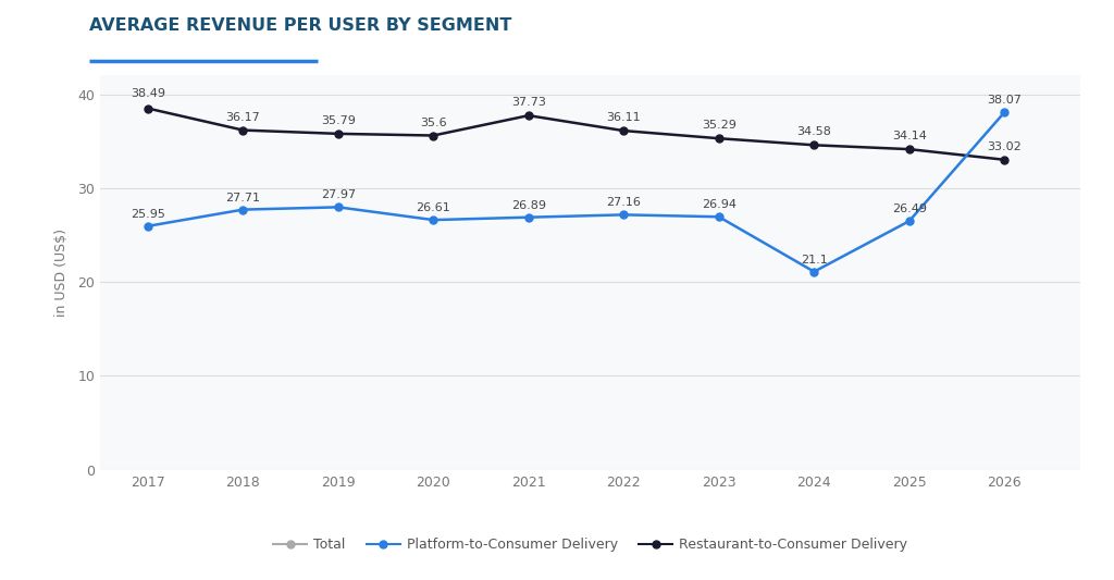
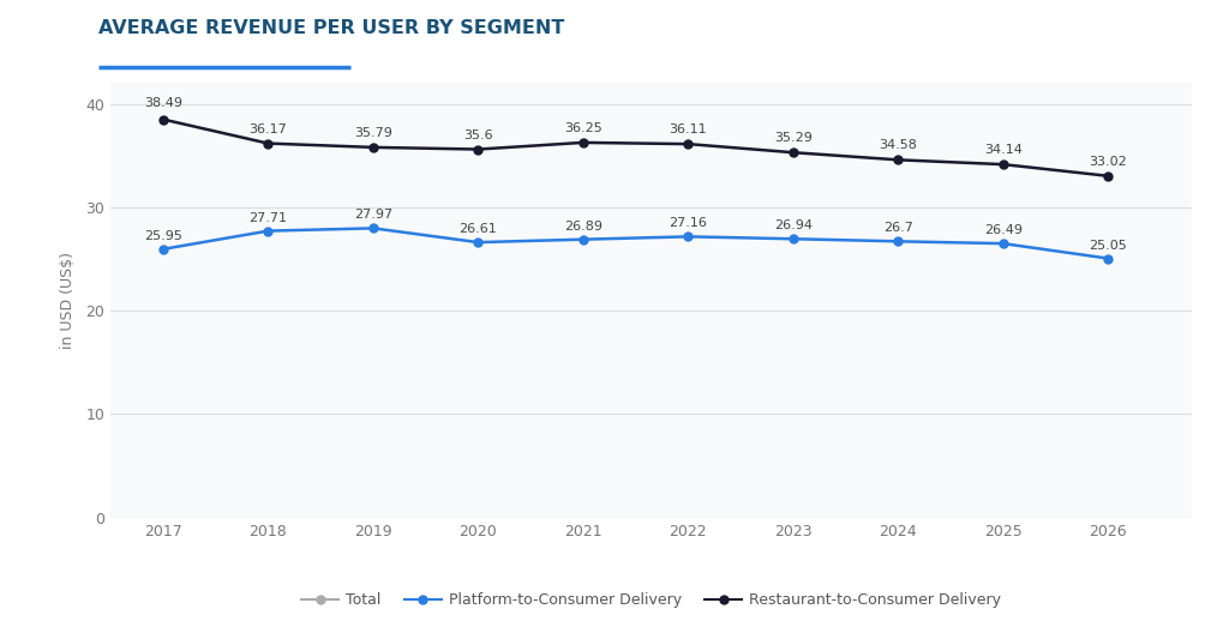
Restaurant-to-Consumer Delivery/2021: 37.73 -> 36.25
Platform-to-Consumer Delivery/2024: 21.1 -> 26.7
Platform-to-Consumer Delivery/2026: 38.07 -> 25.05
